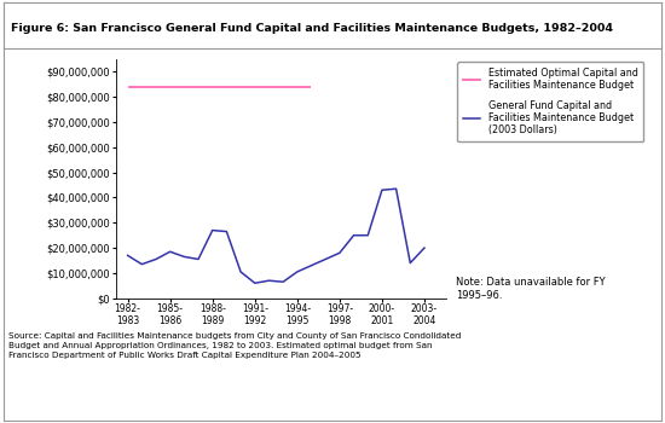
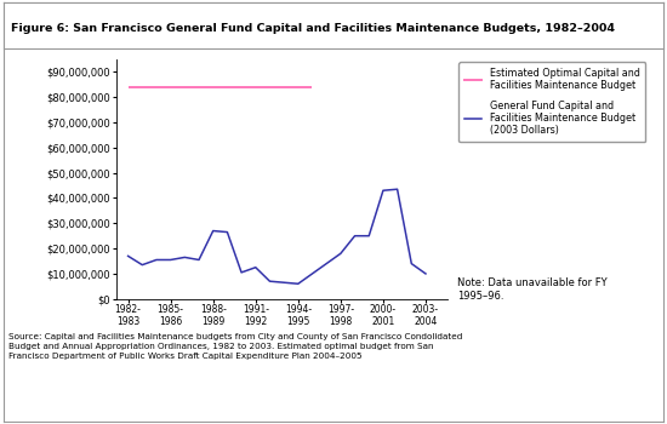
1985- 1986: $18,500,000 -> $15,500,000
1991- 1992: $6,000,000 -> $12,500,000
1994- 1995: $10,500,000 -> $6,000,000
2003- 2004: $20,000,000 -> $10,000,000
